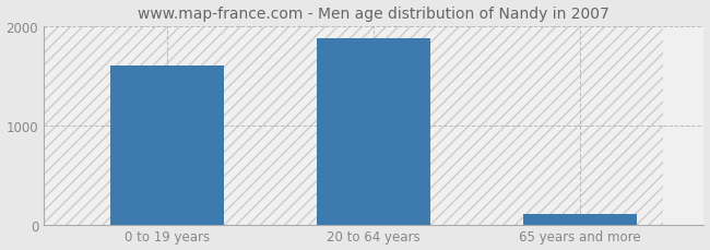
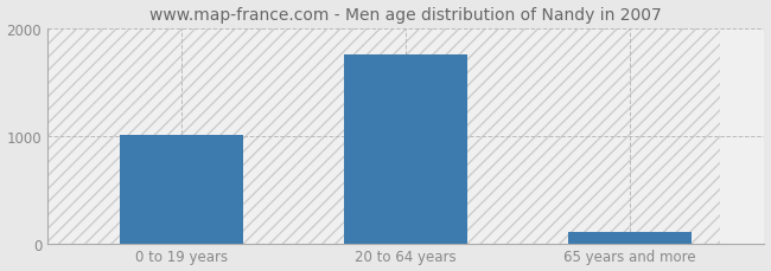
0 to 19 years: 1600 -> 1010
20 to 64 years: 1880 -> 1760
